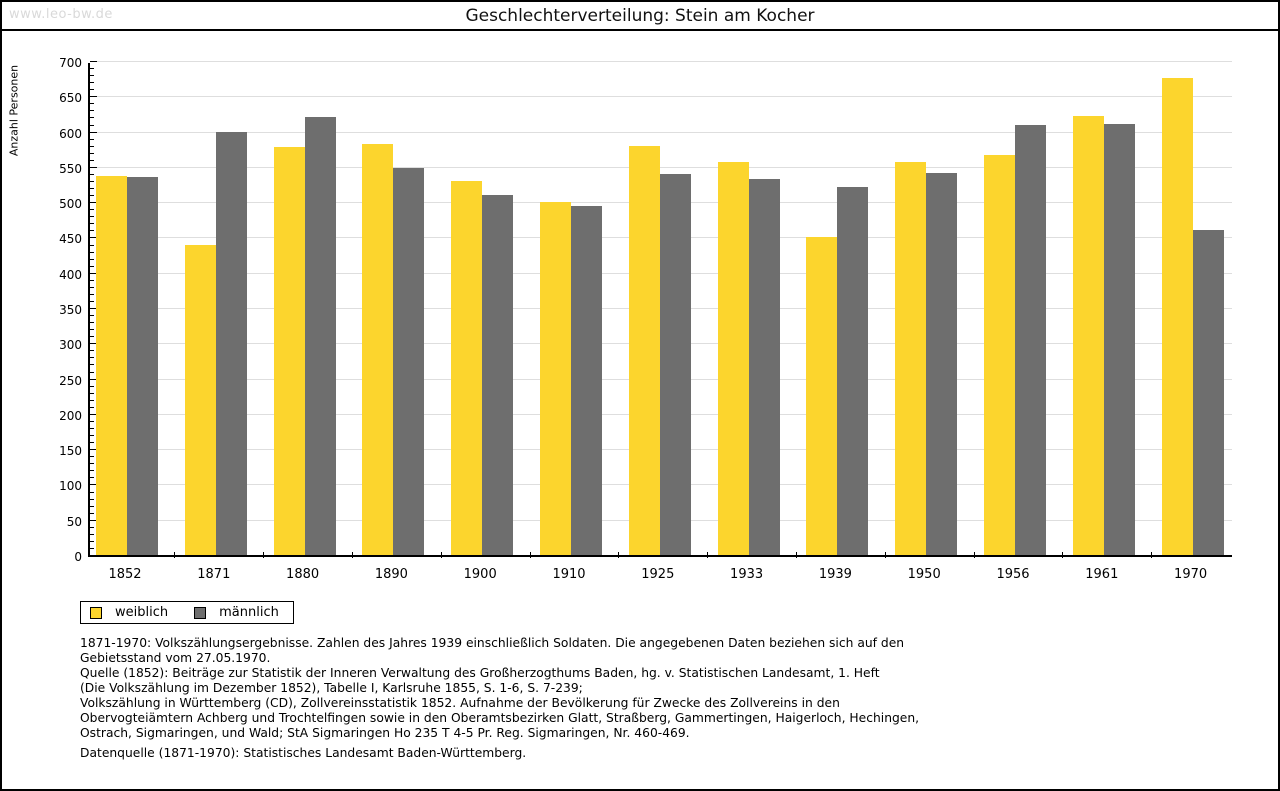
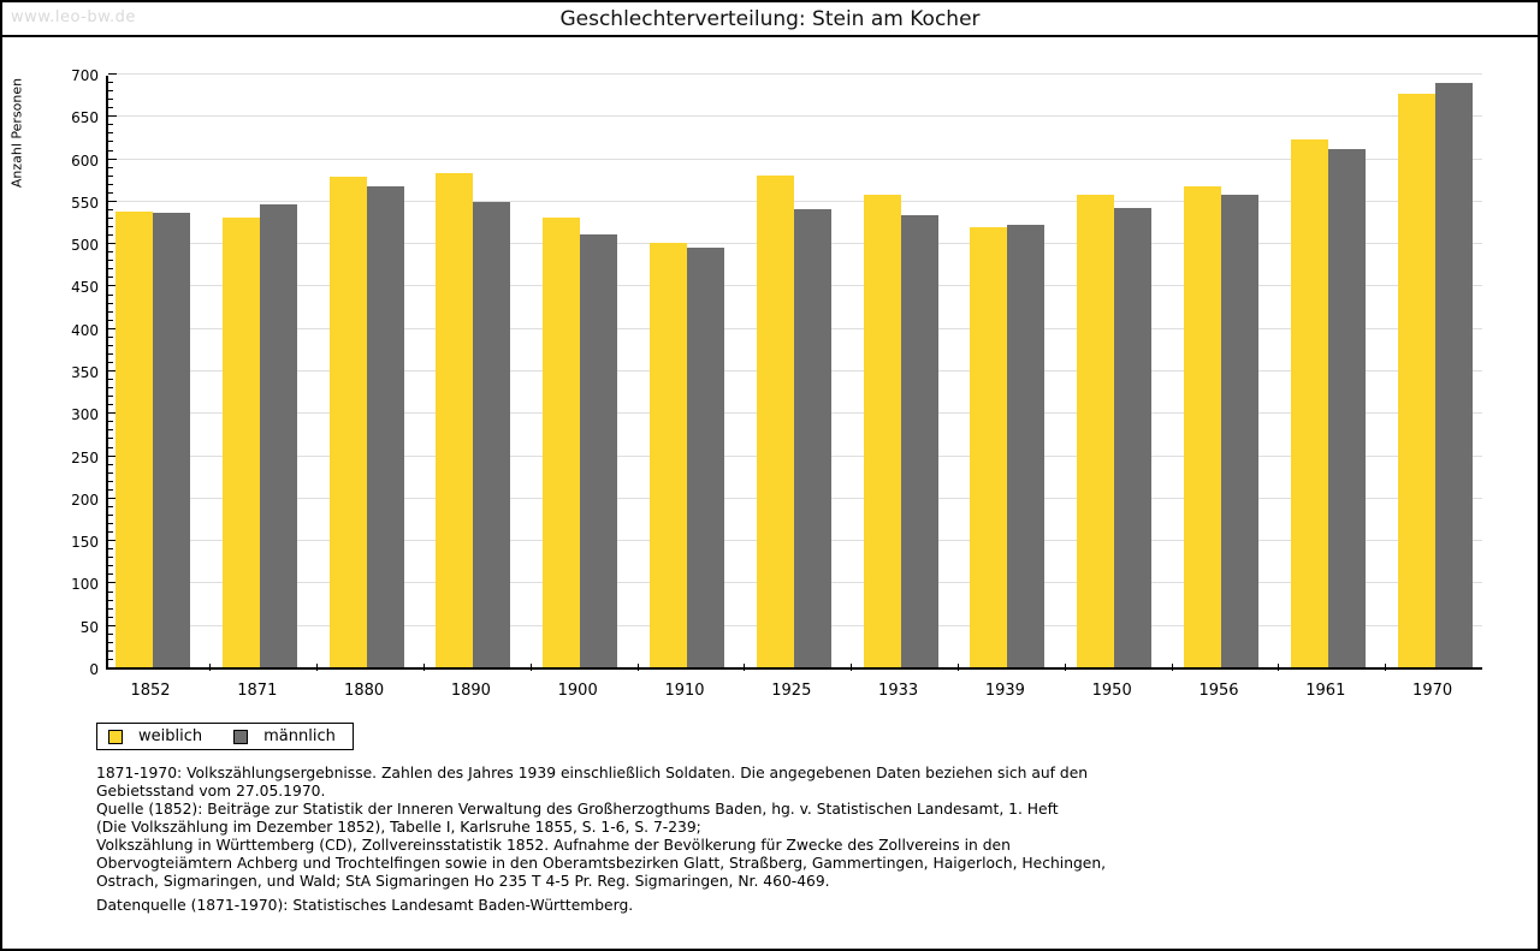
weiblich/1871: 440 -> 530
männlich/1871: 600 -> 550
männlich/1880: 620 -> 570
weiblich/1939: 450 -> 520
männlich/1956: 610 -> 560
männlich/1970: 460 -> 690
